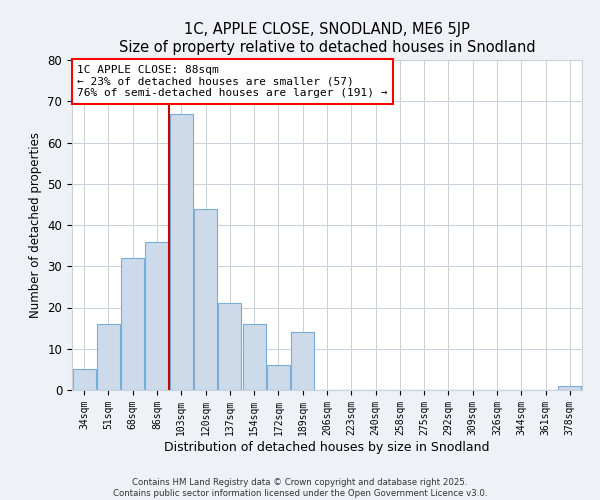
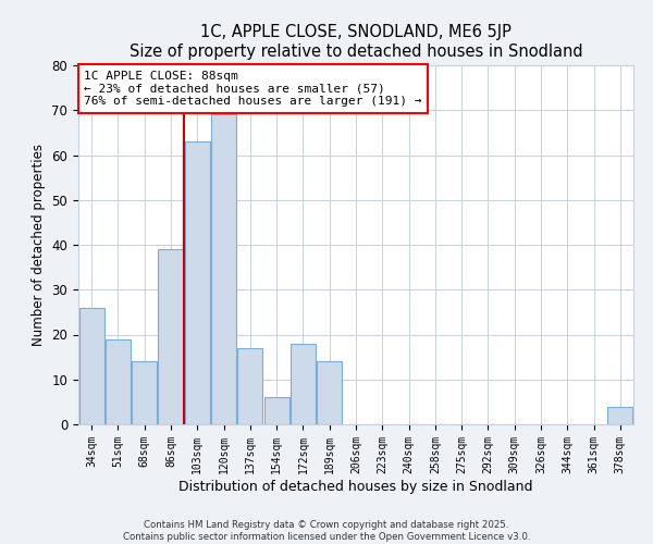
34sqm: 5 -> 26
51sqm: 16 -> 19
68sqm: 32 -> 14
86sqm: 36 -> 39
103sqm: 67 -> 63
120sqm: 44 -> 69
137sqm: 21 -> 17
154sqm: 16 -> 6
172sqm: 6 -> 18
378sqm: 1 -> 4
